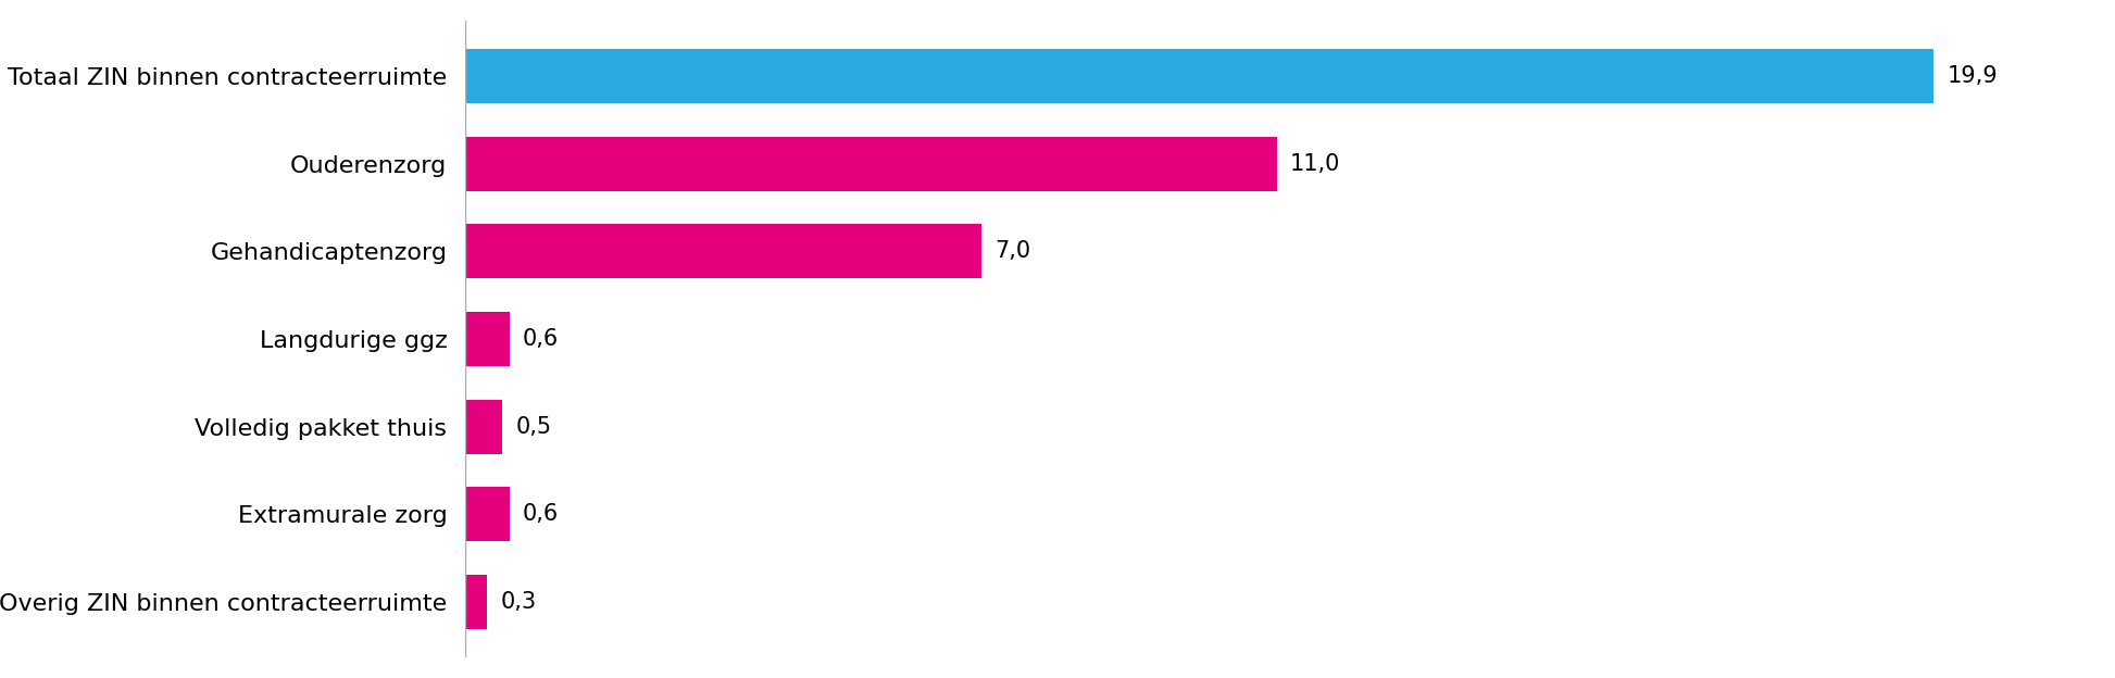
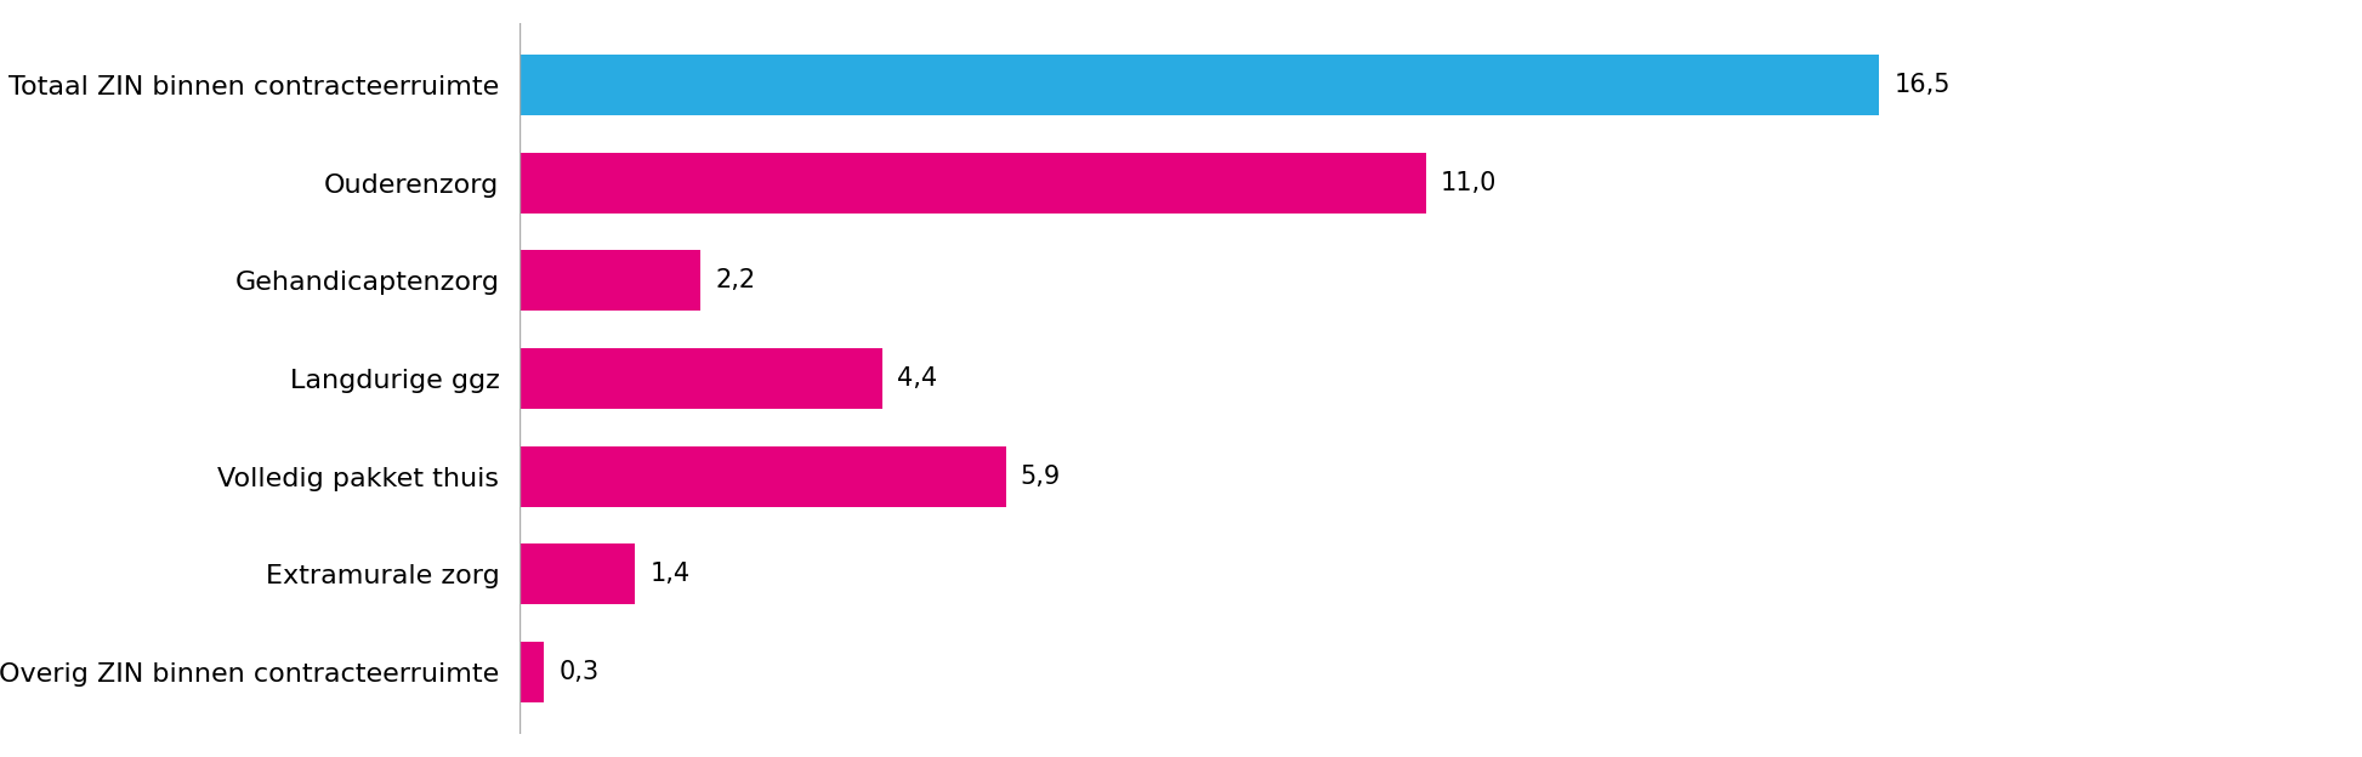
Totaal ZIN binnen contracteerruimte: 19,9 -> 16,5
Gehandicaptenzorg: 7,0 -> 2,2
Langdurige ggz: 0,6 -> 4,4
Volledig pakket thuis: 0,5 -> 5,9
Extramurale zorg: 0,6 -> 1,4
